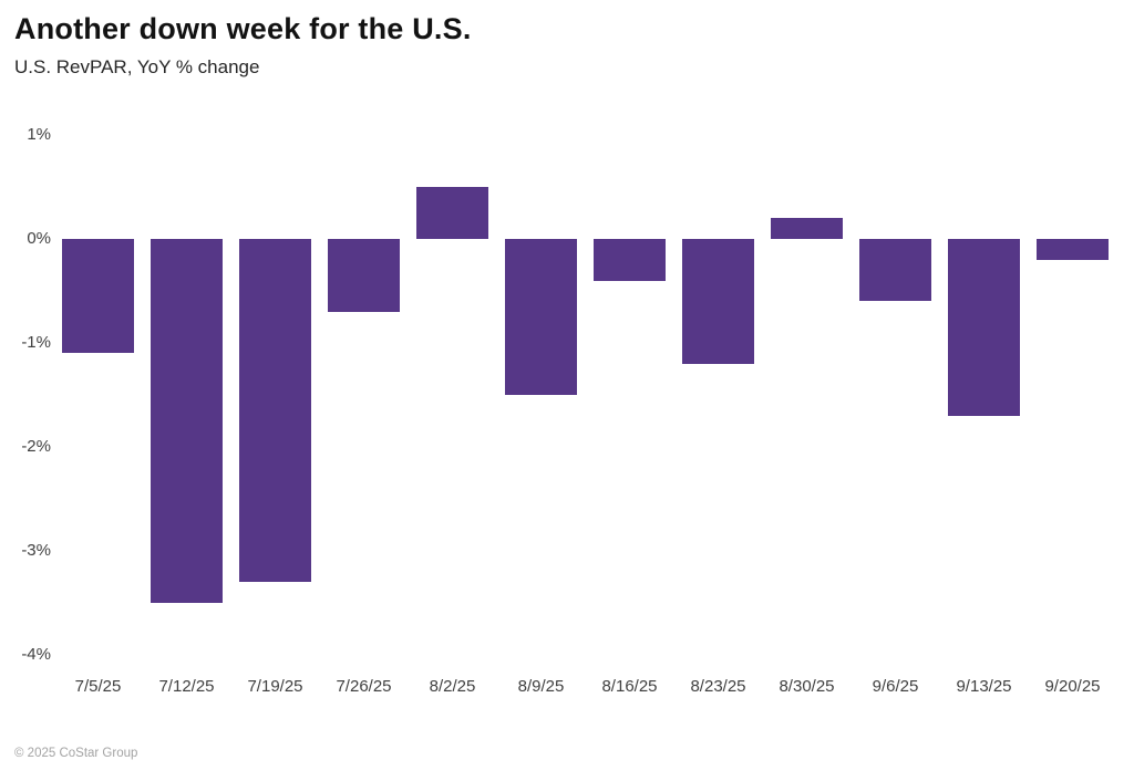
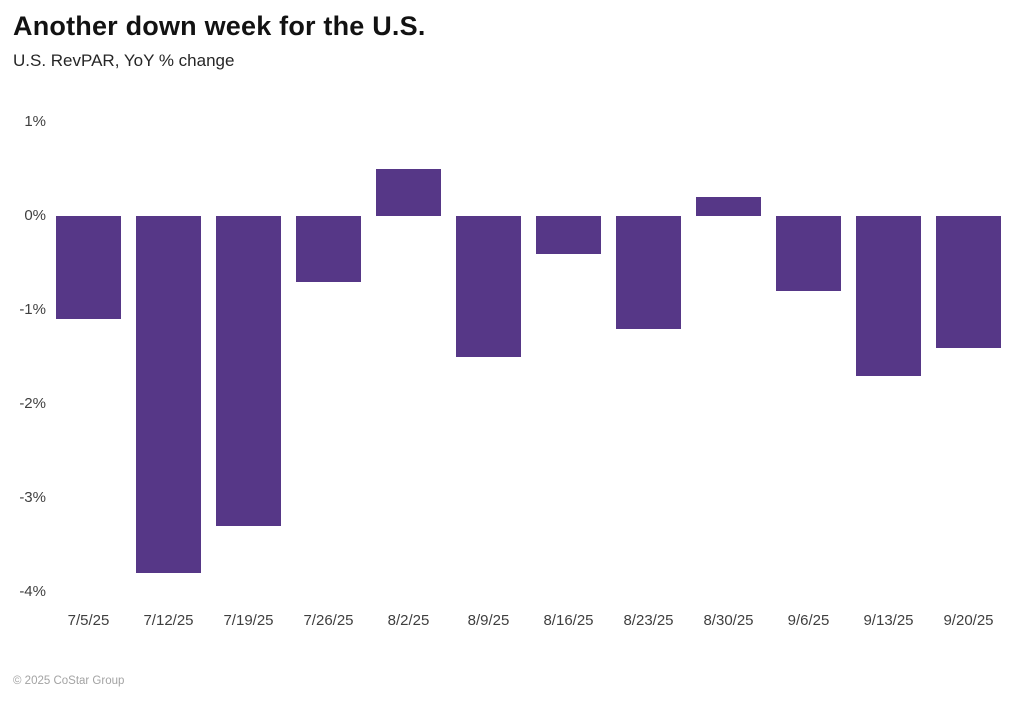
7/12/25: -3.5% -> -3.8%
9/6/25: -0.6% -> -0.8%
9/20/25: -0.2% -> -1.4%
